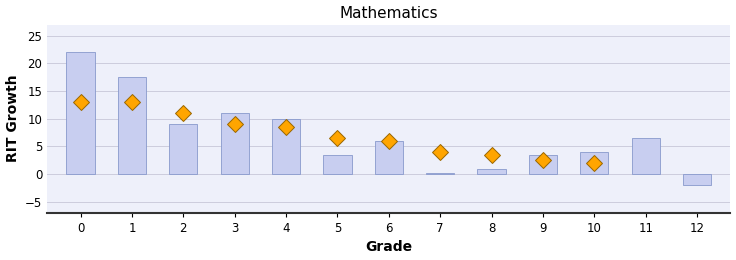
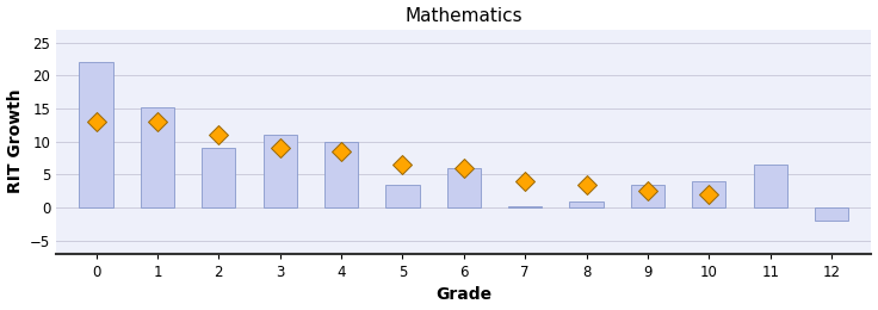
1: 17.5 -> 15.2
